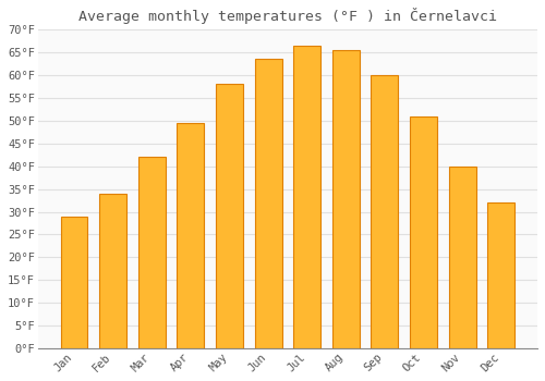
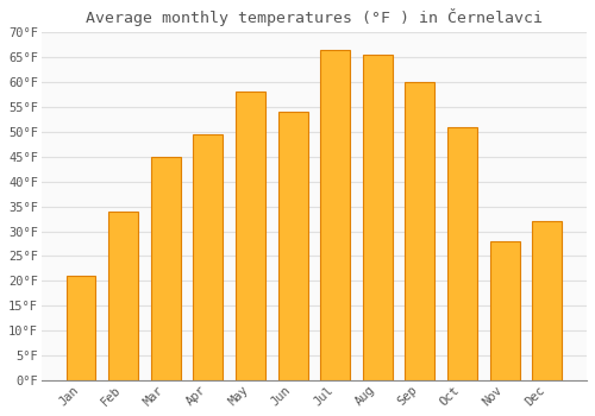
Jan: 29.0°F -> 21.0°F
Mar: 42.0°F -> 45.0°F
Jun: 63.5°F -> 54.0°F
Nov: 40.0°F -> 28.0°F
